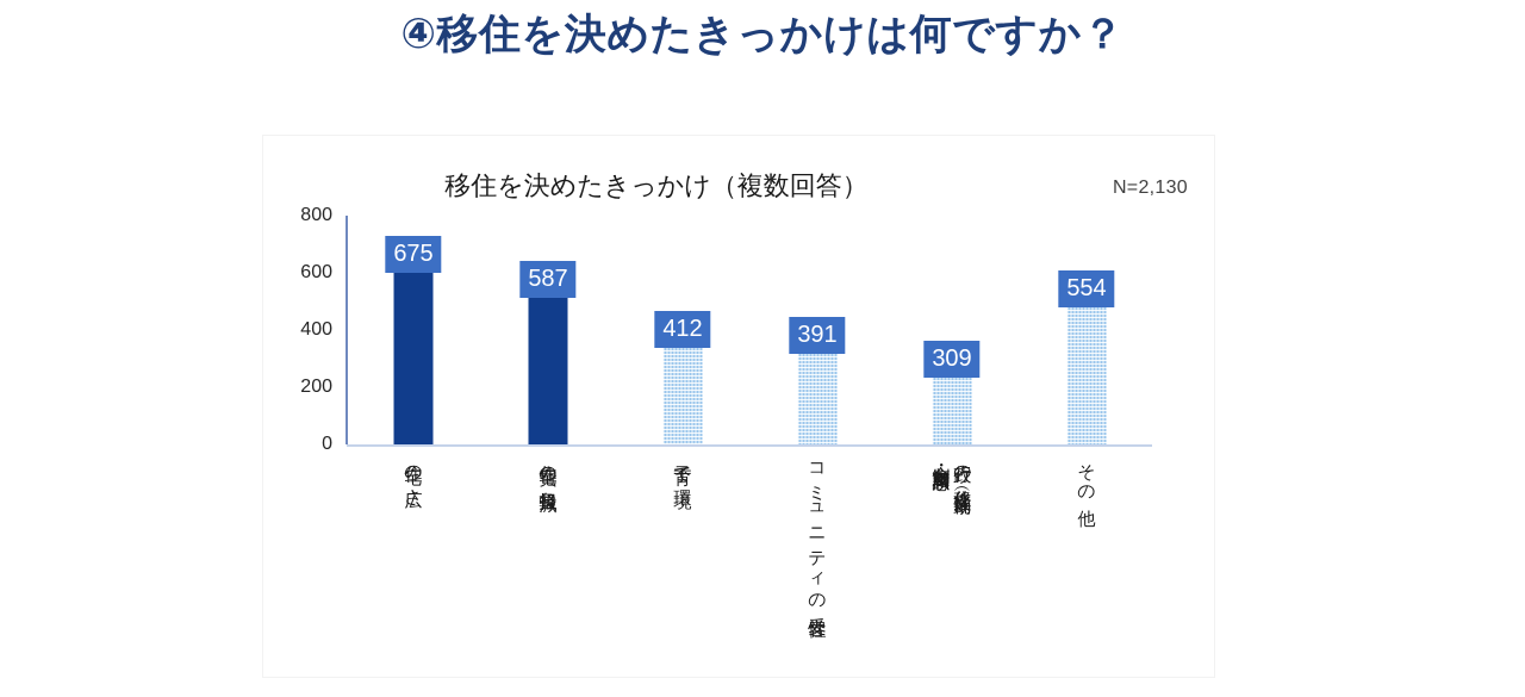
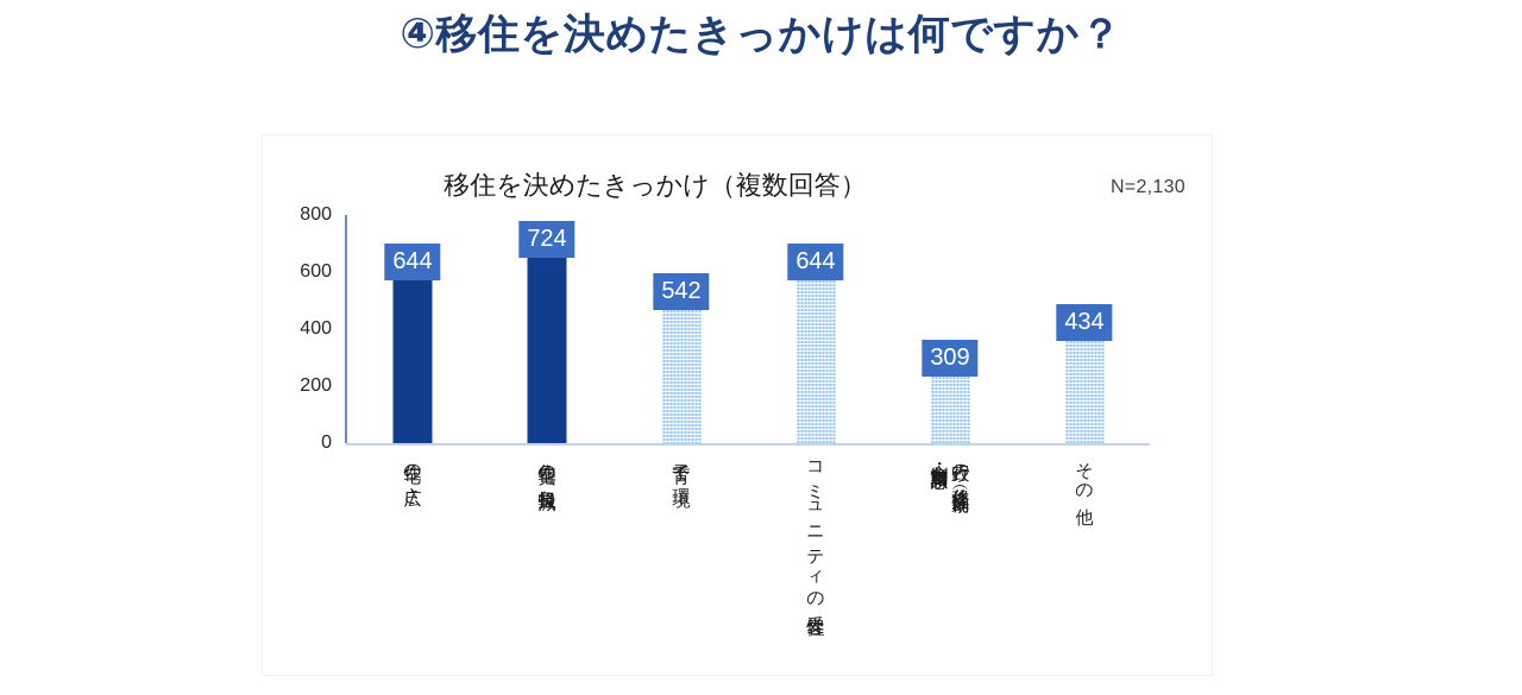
住宅の広さ: 675 -> 644
住宅費の負担軽減: 587 -> 724
子育て環境: 412 -> 542
コミュニティの受容性: 391 -> 644
その他: 554 -> 434
